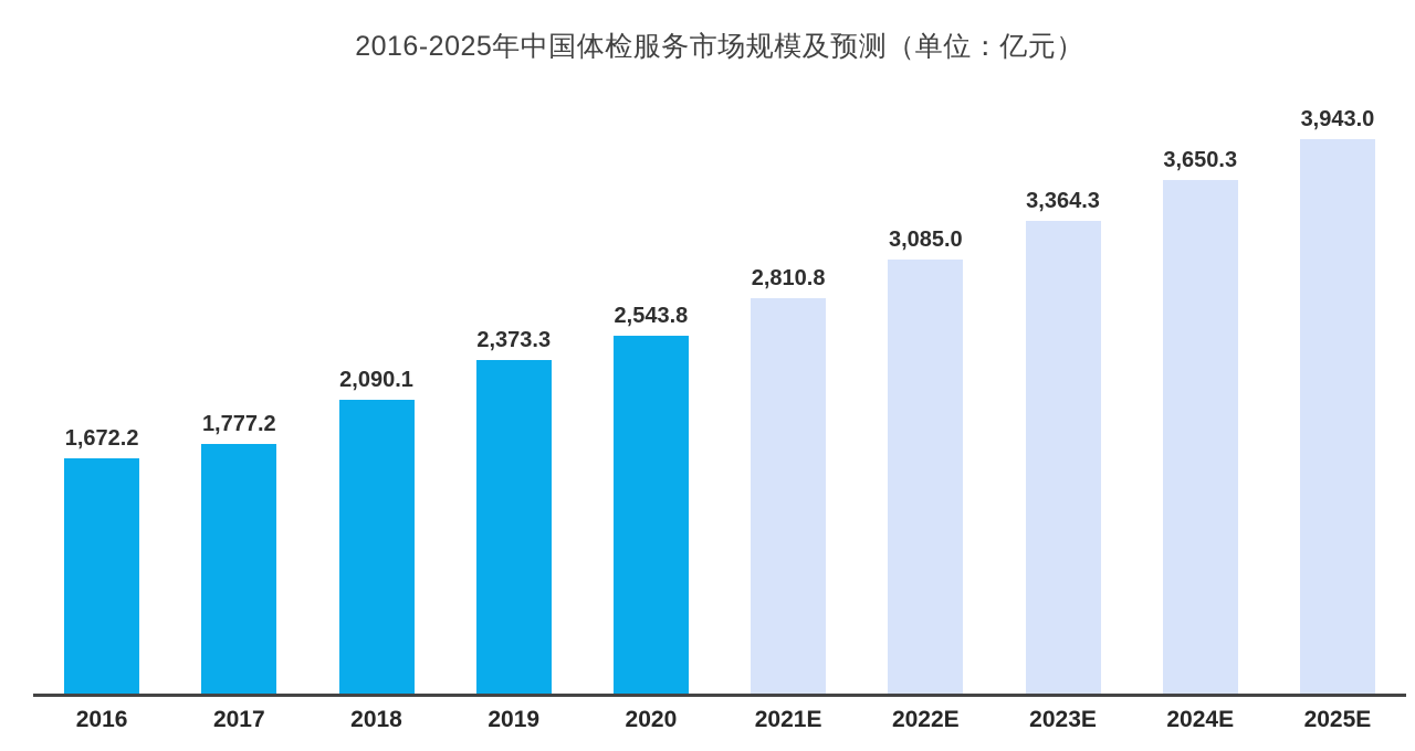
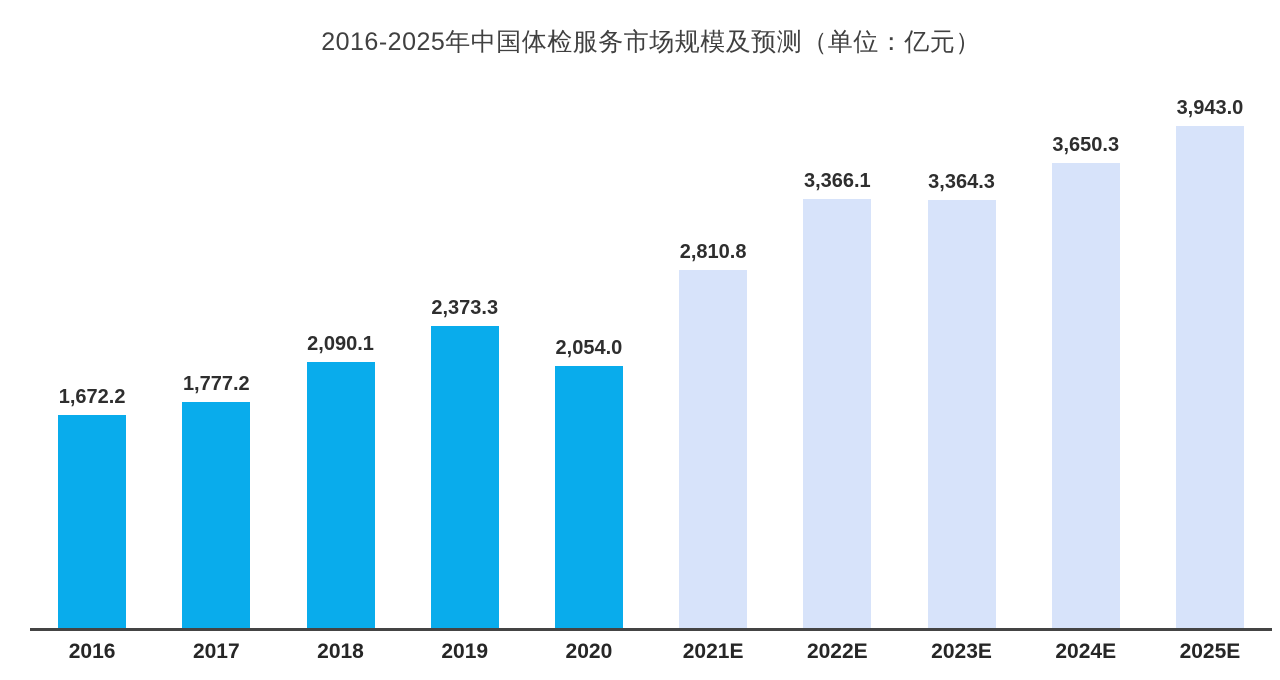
2020: 2,543.8 -> 2,054.0
2022E: 3,085.0 -> 3,366.1
